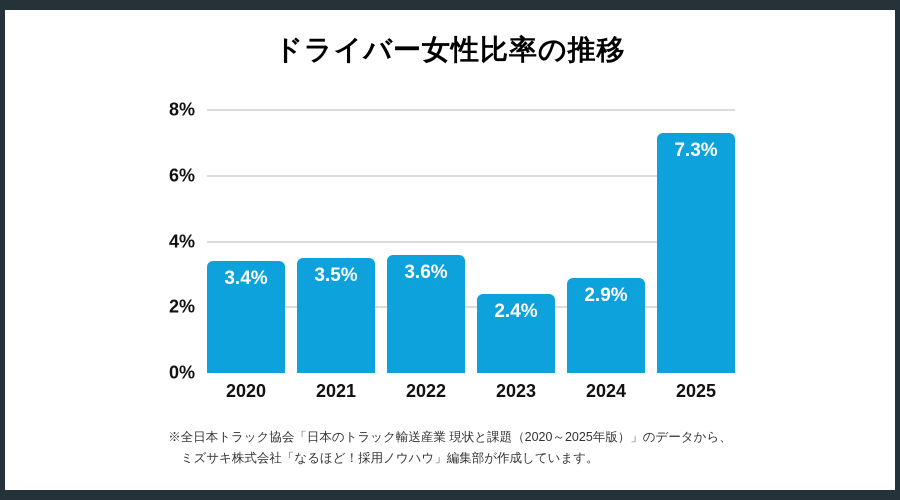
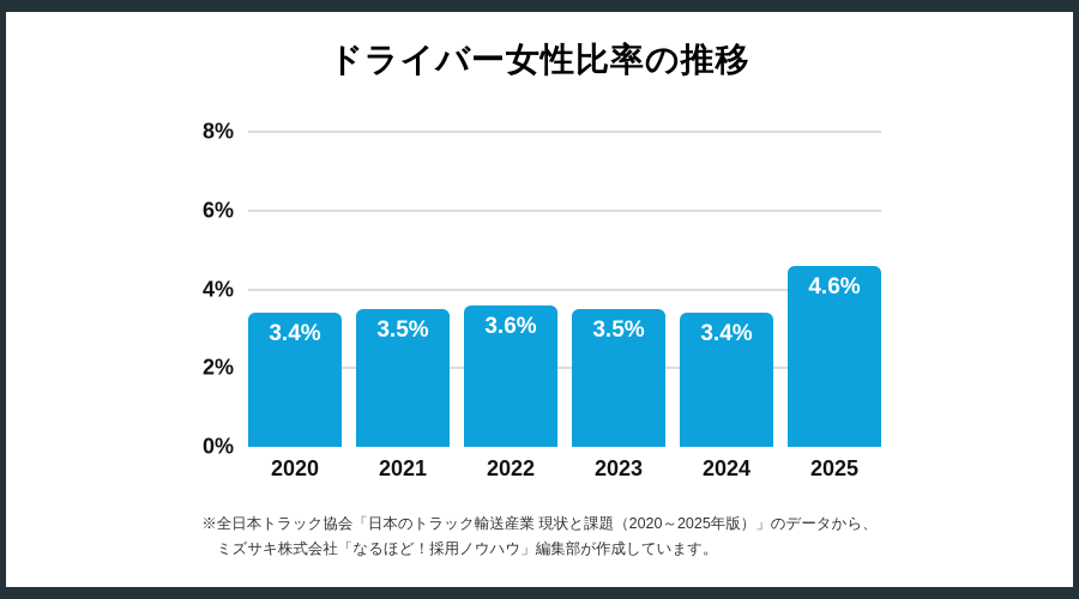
2023: 2.4% -> 3.5%
2024: 2.9% -> 3.4%
2025: 7.3% -> 4.6%
